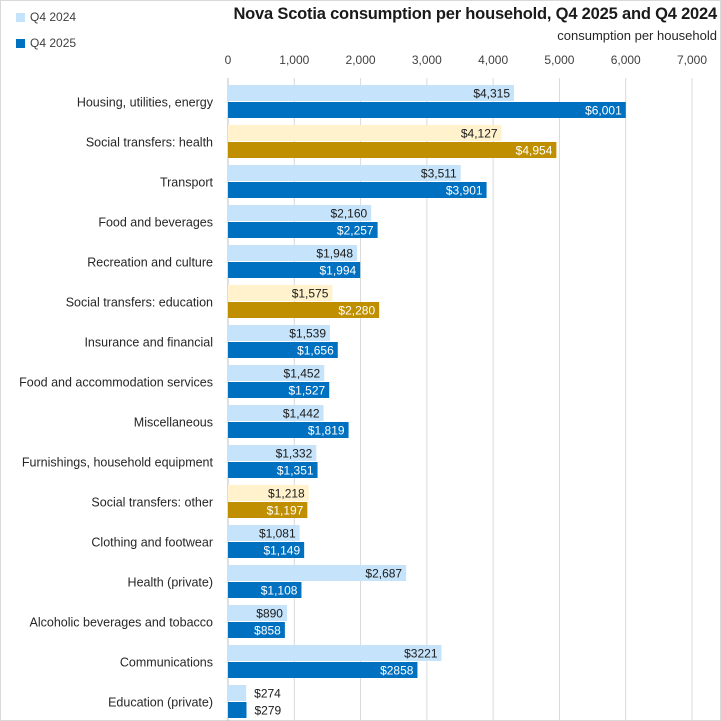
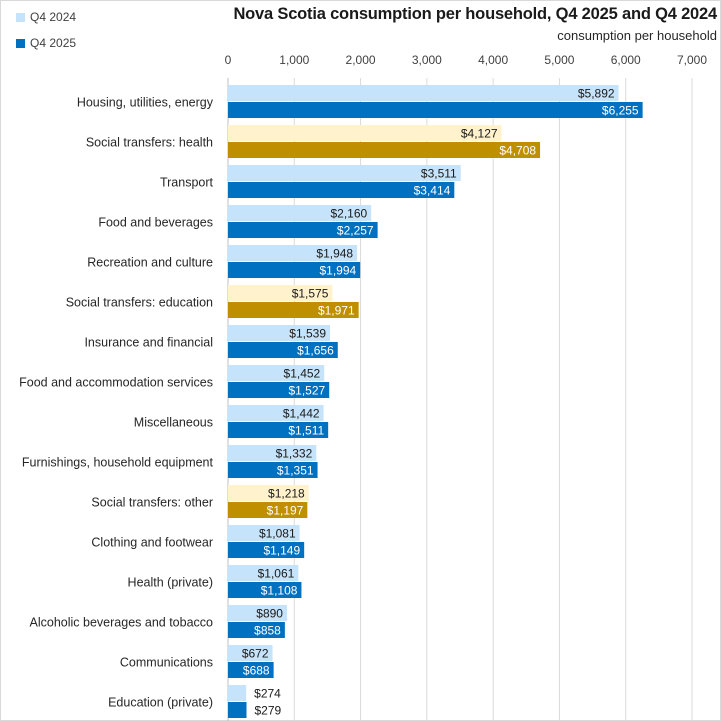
Q4 2024/Housing, utilities, energy: $4,315 -> $5,892
Q4 2025/Housing, utilities, energy: $6,001 -> $6,255
Q4 2025/Social transfers: health: $4,954 -> $4,708
Q4 2025/Transport: $3,901 -> $3,414
Q4 2025/Social transfers: education: $2,280 -> $1,971
Q4 2025/Miscellaneous: $1,819 -> $1,511
Q4 2024/Health (private): $2,687 -> $1,061
Q4 2024/Communications: $3221 -> $672
Q4 2025/Communications: $2858 -> $688
